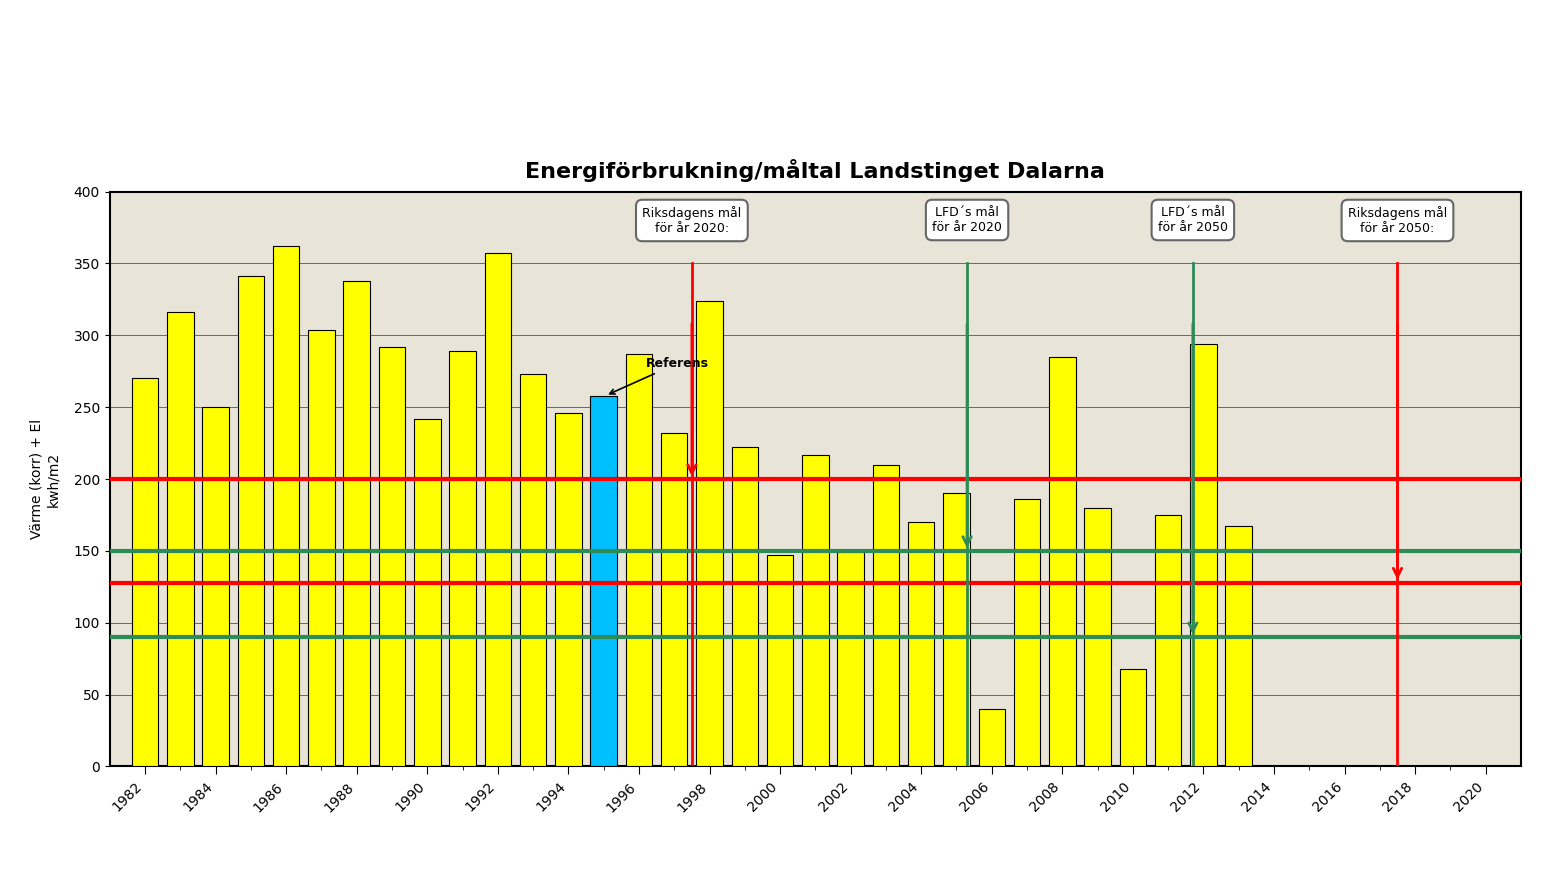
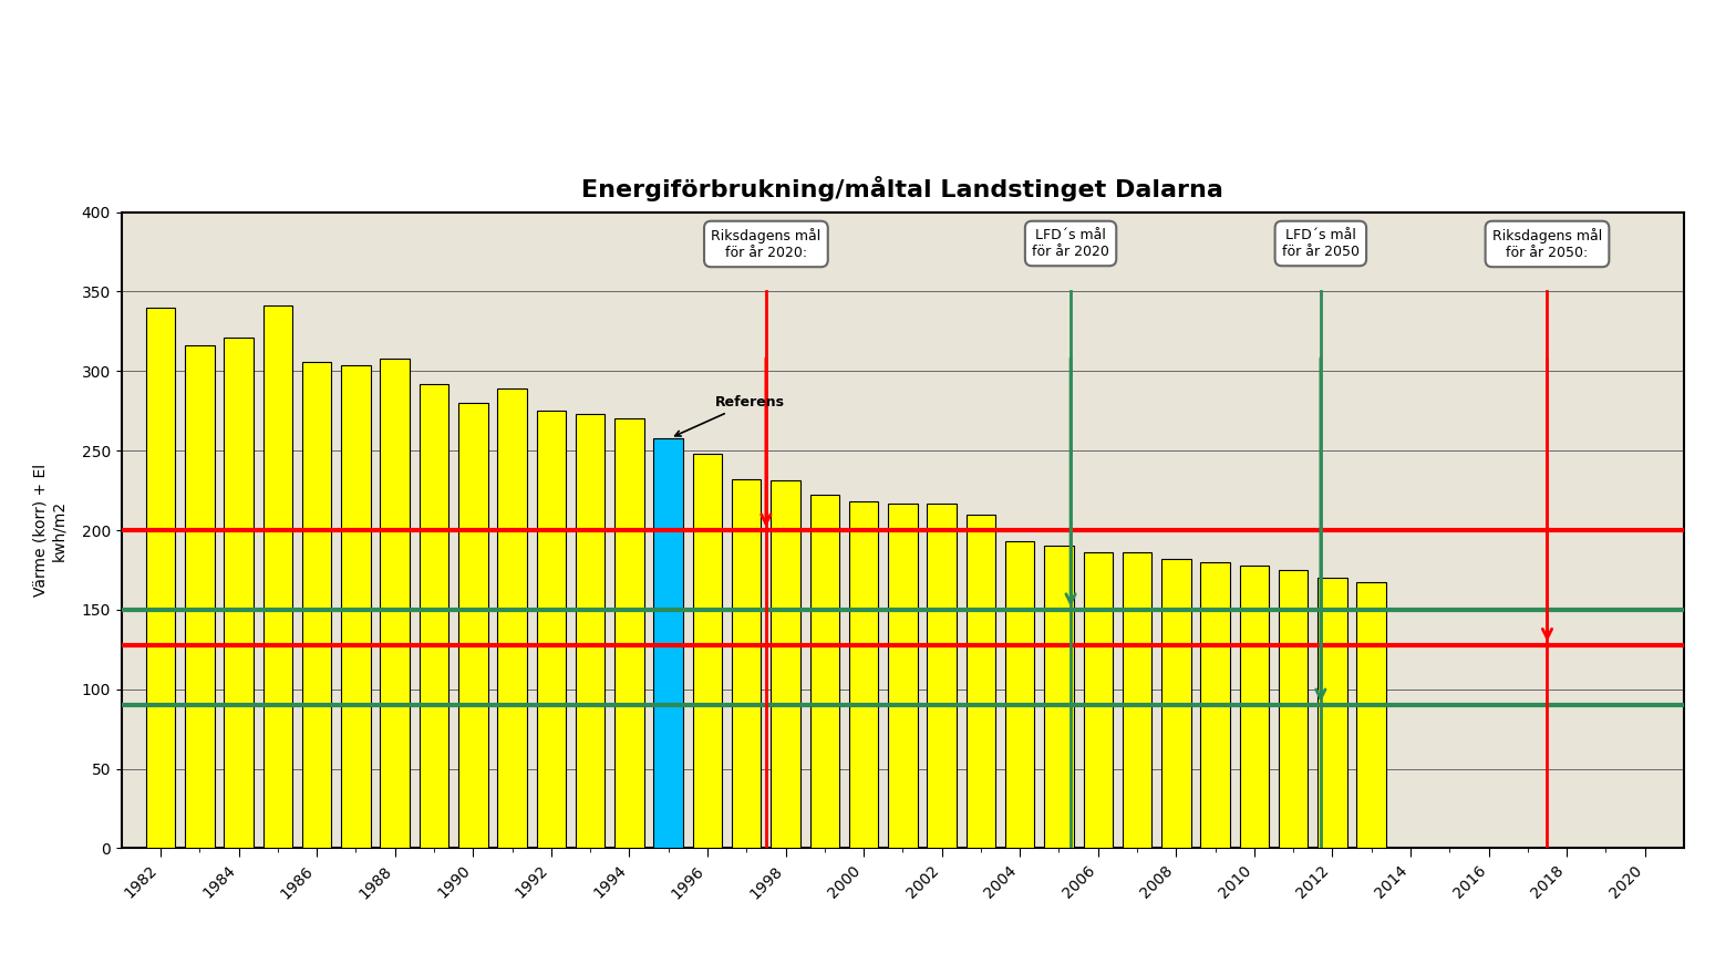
1982: 270 -> 340
1984: 250 -> 321
1986: 362 -> 306
1988: 338 -> 308
1990: 242 -> 280
1992: 357 -> 275
1994: 246 -> 270
1996: 287 -> 248
1998: 324 -> 231
2000: 147 -> 218
2002: 149 -> 217
2004: 170 -> 193
2006: 40 -> 186
2008: 285 -> 182
2010: 68 -> 178
2012: 294 -> 170
